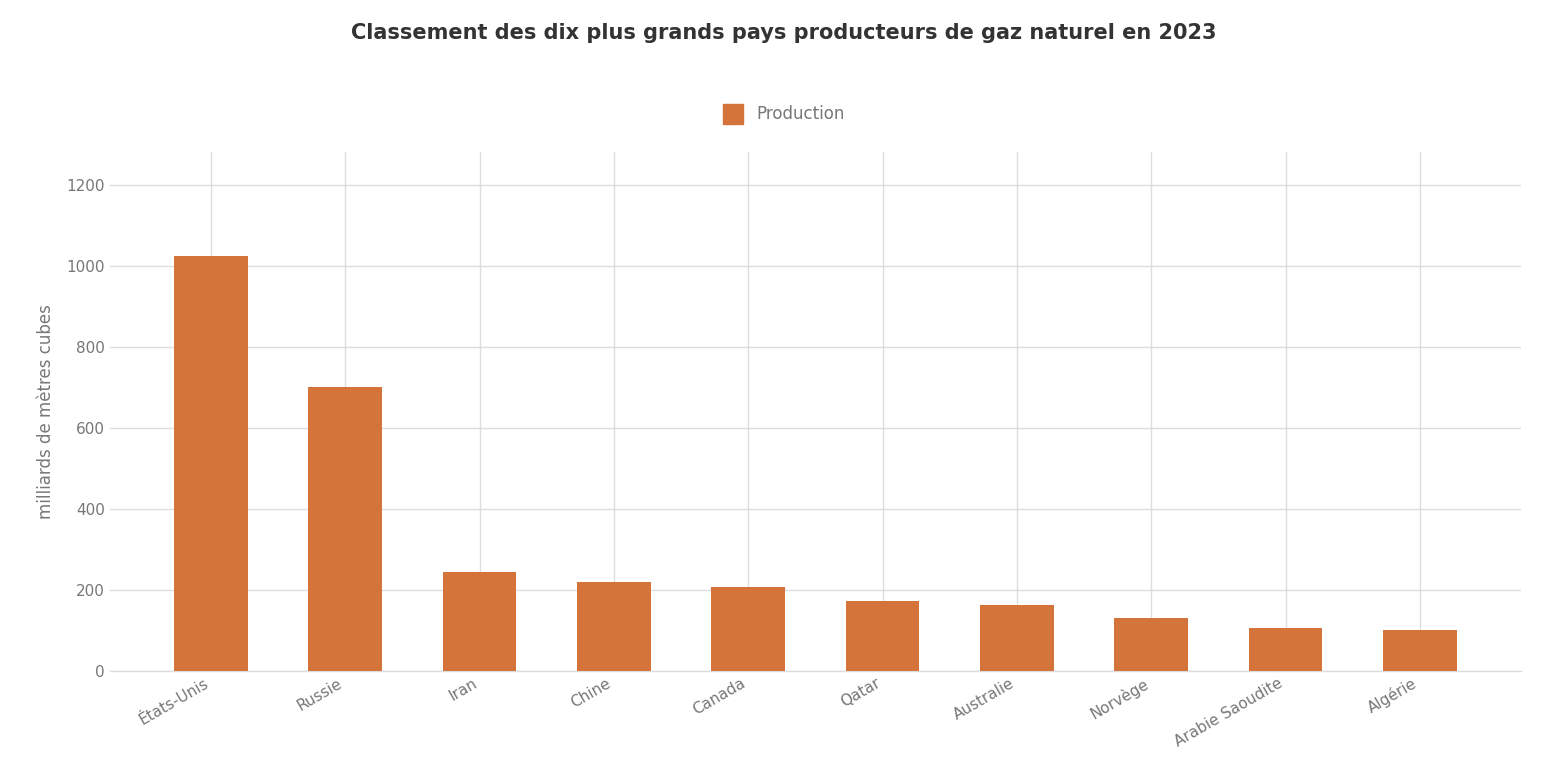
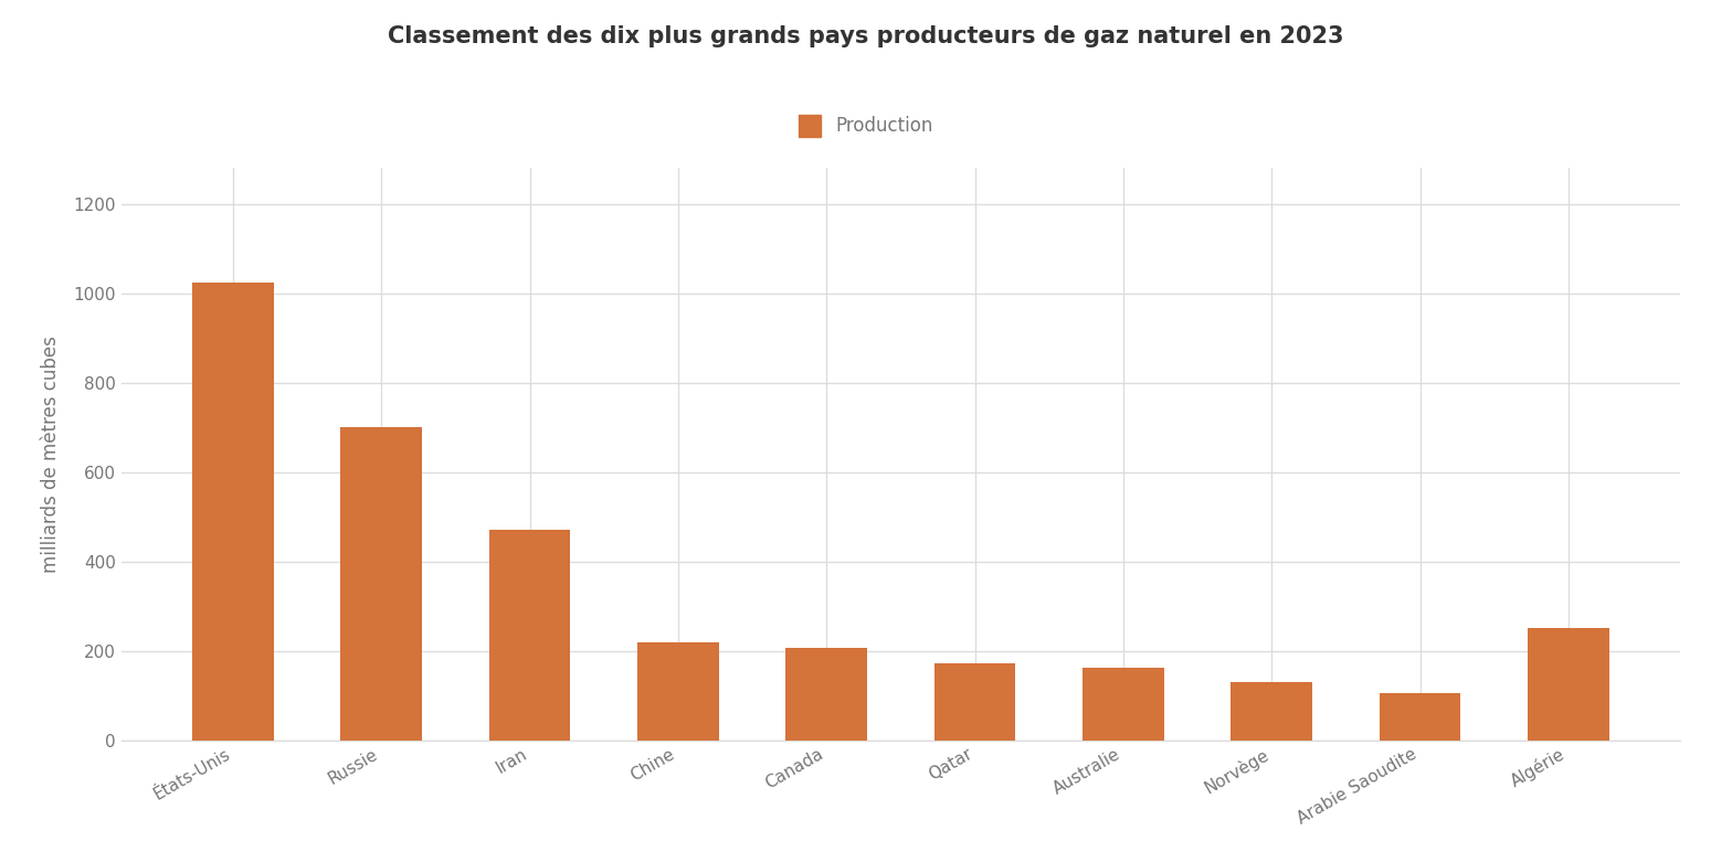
Iran: 244 -> 470
Algérie: 101 -> 250
